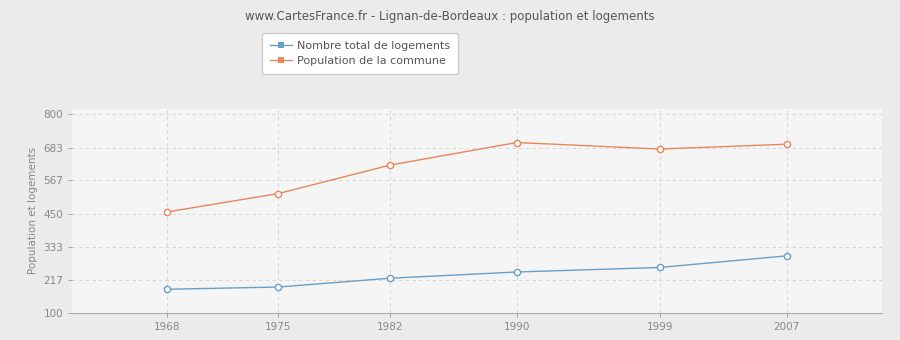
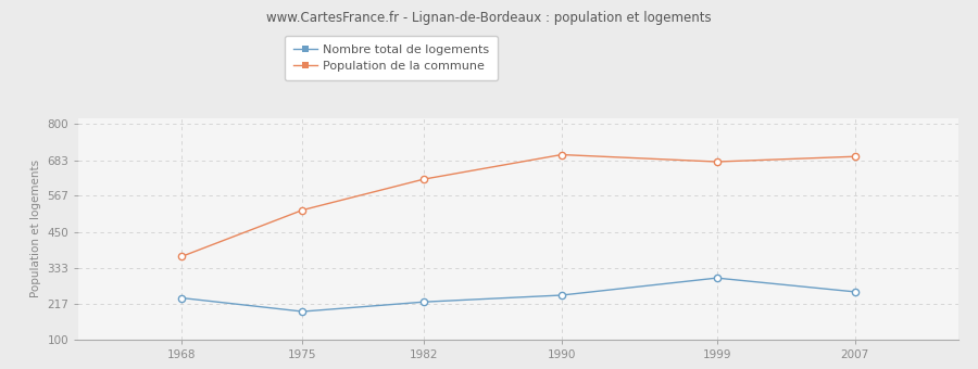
Nombre total de logements/1968: 183 -> 235
Population de la commune/1968: 456 -> 370
Nombre total de logements/1999: 260 -> 300
Nombre total de logements/2007: 301 -> 255
